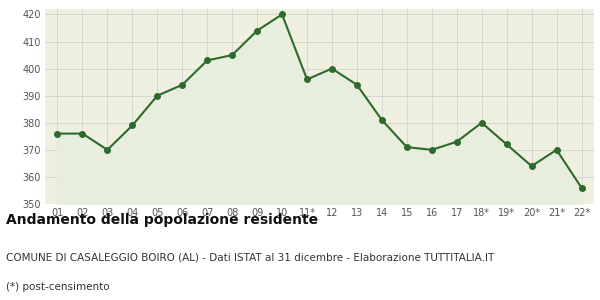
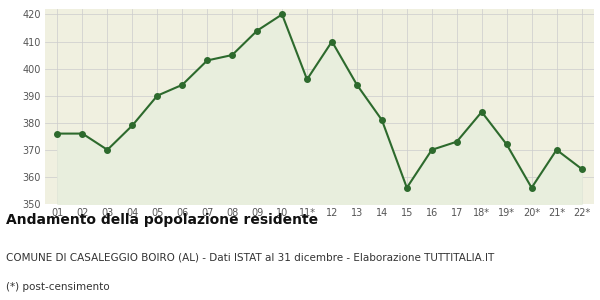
12: 400 -> 410
15: 371 -> 356
18*: 380 -> 384
20*: 364 -> 356
22*: 356 -> 363
